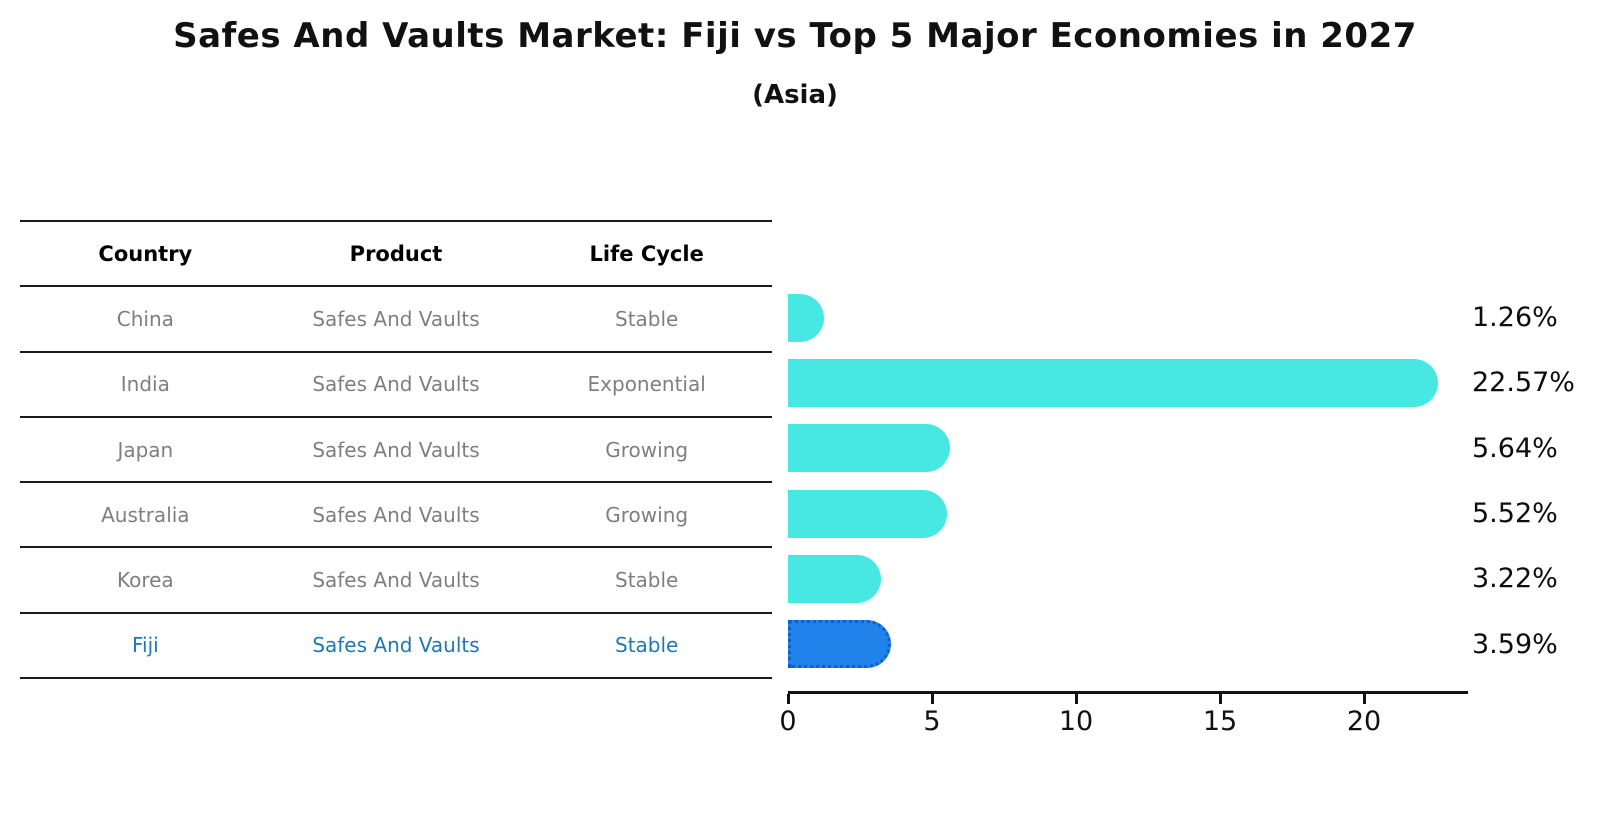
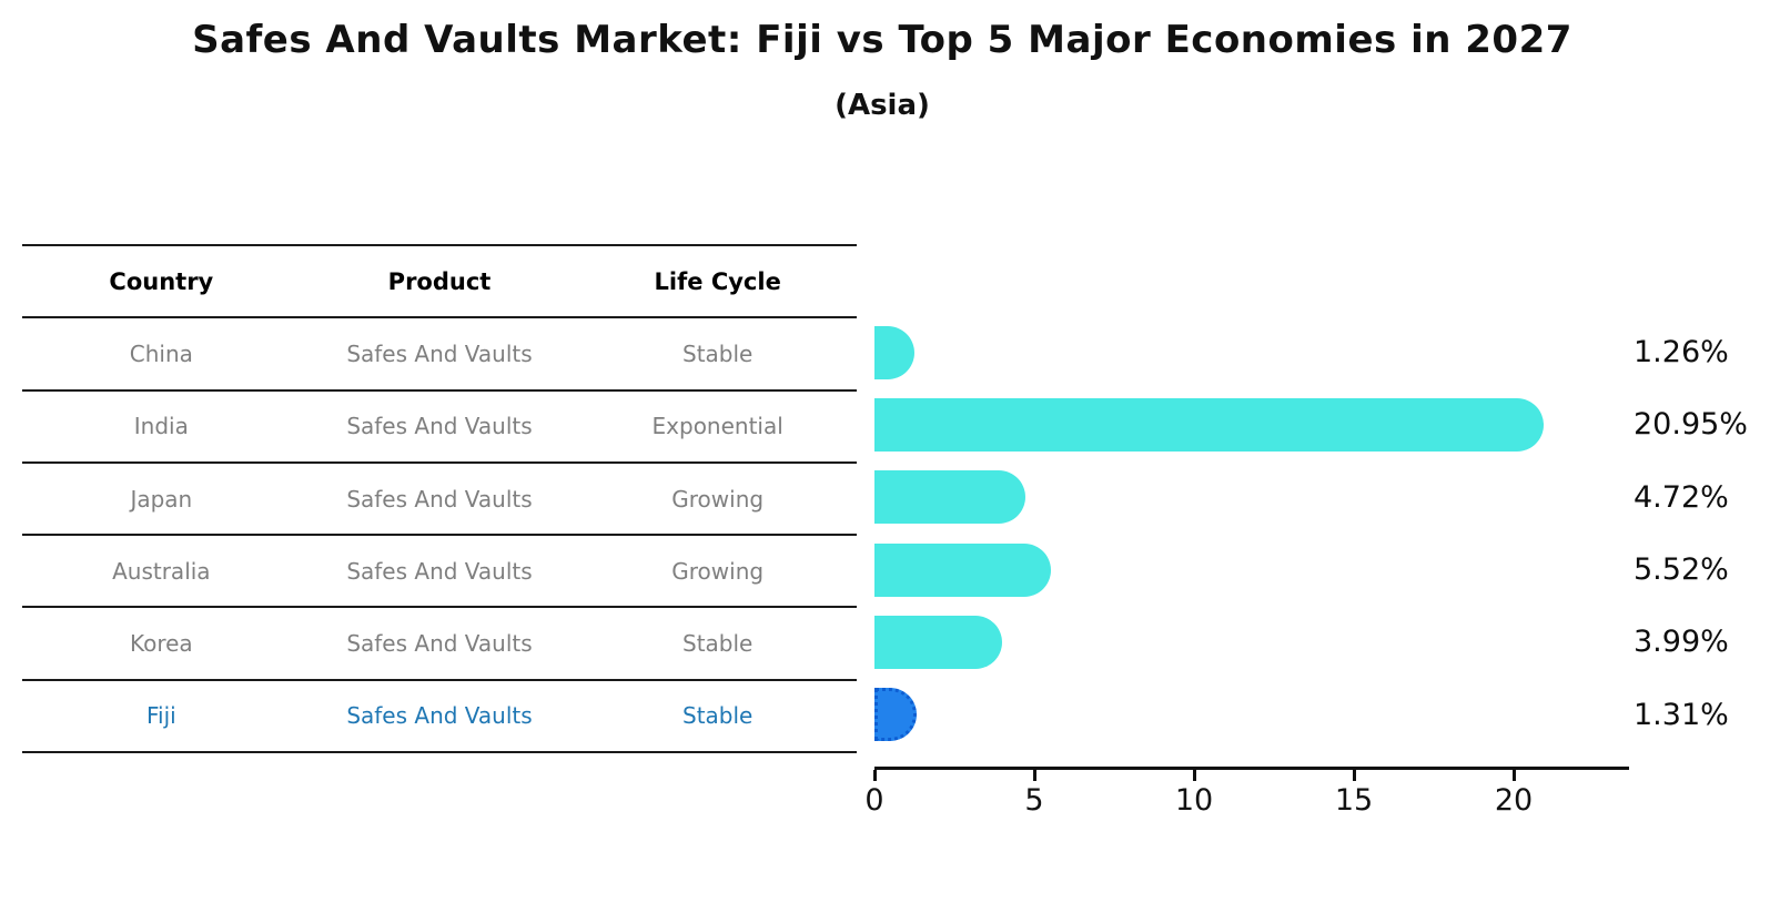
India: 22.57% -> 20.95%
Japan: 5.64% -> 4.72%
Korea: 3.22% -> 3.99%
Fiji: 3.59% -> 1.31%
